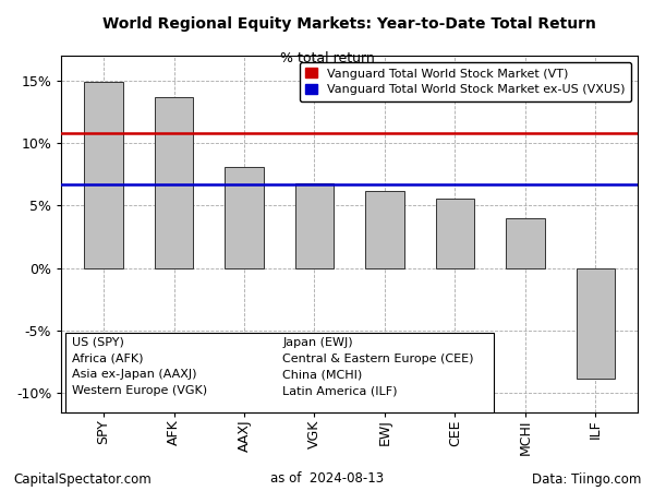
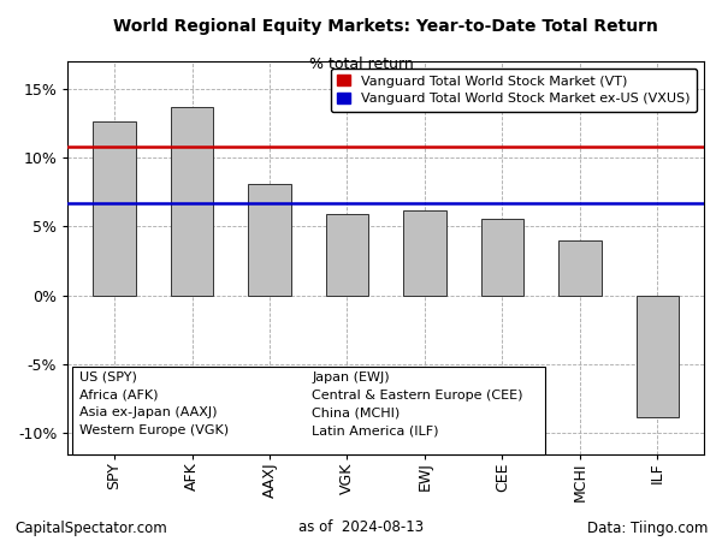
SPY: 14.9% -> 12.6%
VGK: 6.8% -> 5.9%
